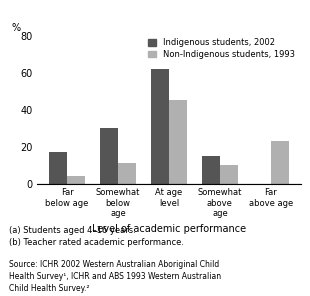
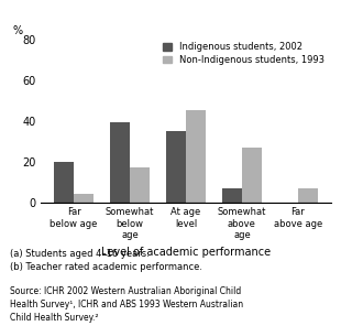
Indigenous students, 2002/Far below age: 17 -> 20
Indigenous students, 2002/Somewhat below age: 30 -> 39
Non-Indigenous students, 1993/Somewhat below age: 11 -> 17
Indigenous students, 2002/At age level: 62 -> 35
Indigenous students, 2002/Somewhat above age: 15 -> 7
Non-Indigenous students, 1993/Somewhat above age: 10 -> 27
Non-Indigenous students, 1993/Far above age: 23 -> 7
